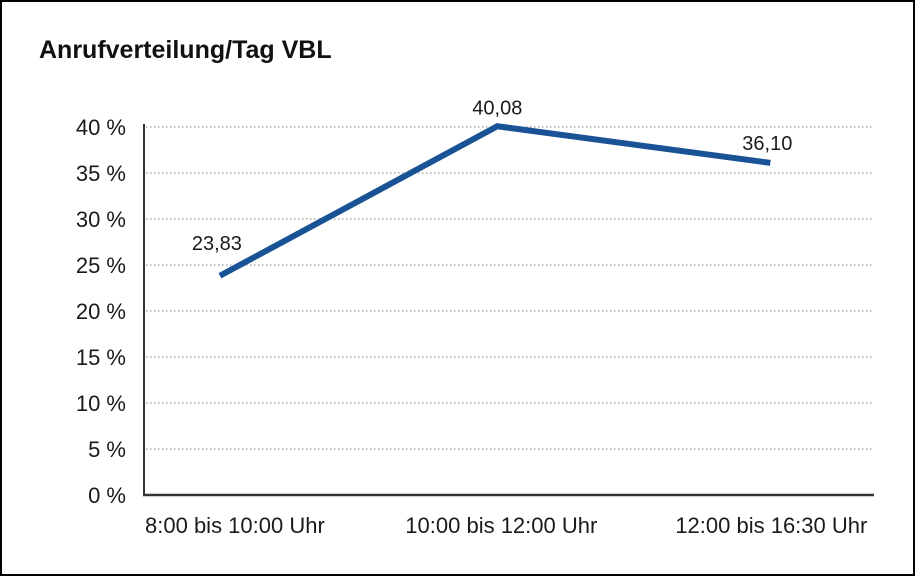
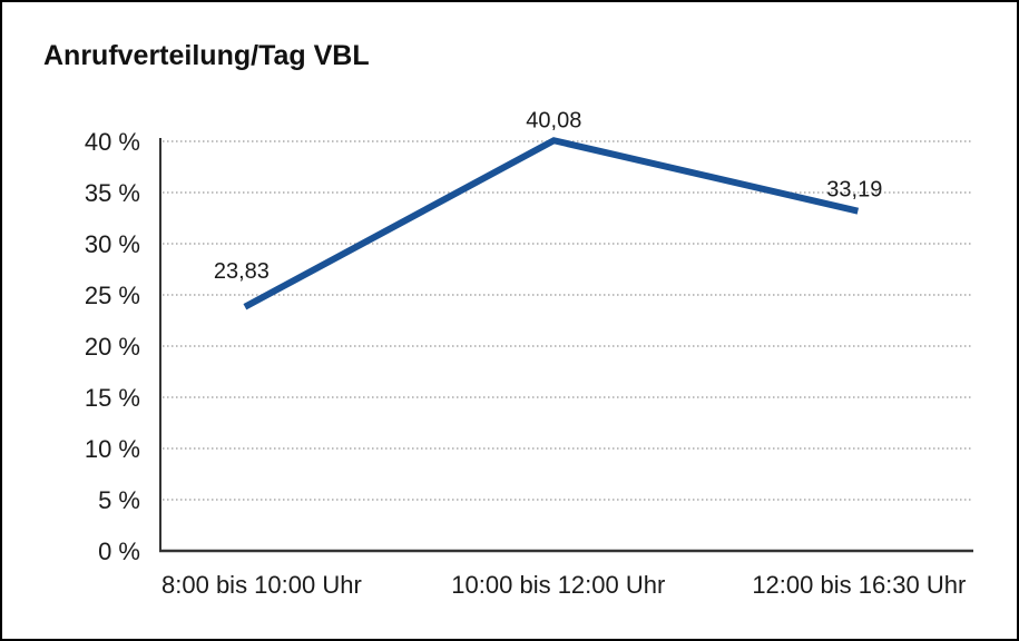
12:00 bis 16:30 Uhr: 36,10 -> 33,19
